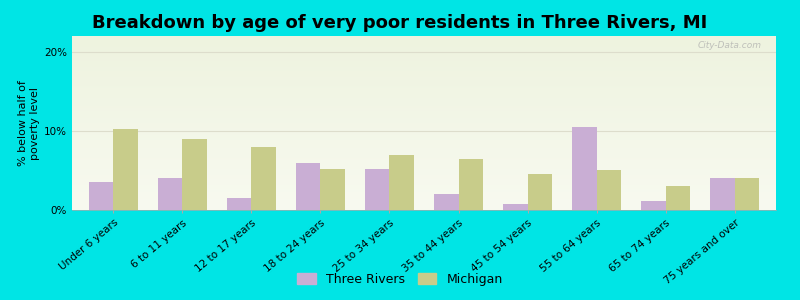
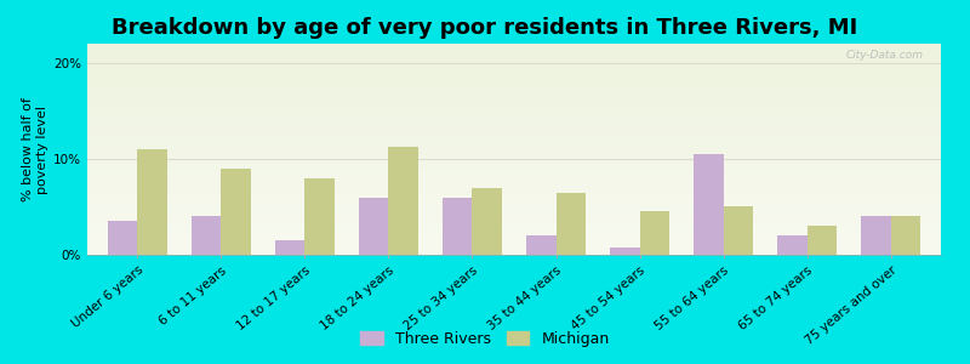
Michigan/Under 6 years: 10.2% -> 11.0%
Michigan/18 to 24 years: 5.2% -> 11.2%
Three Rivers/25 to 34 years: 5.2% -> 6.0%
Three Rivers/65 to 74 years: 1.2% -> 2.0%
